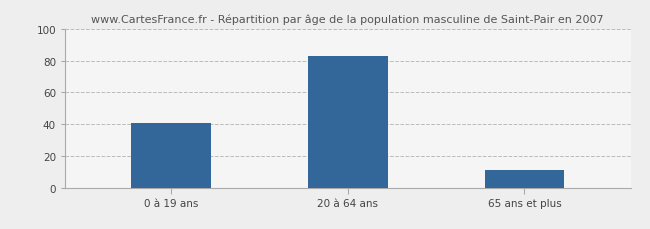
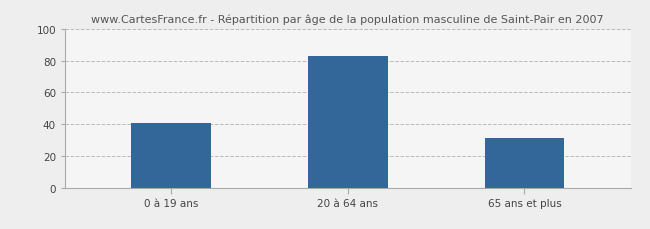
65 ans et plus: 11 -> 31
